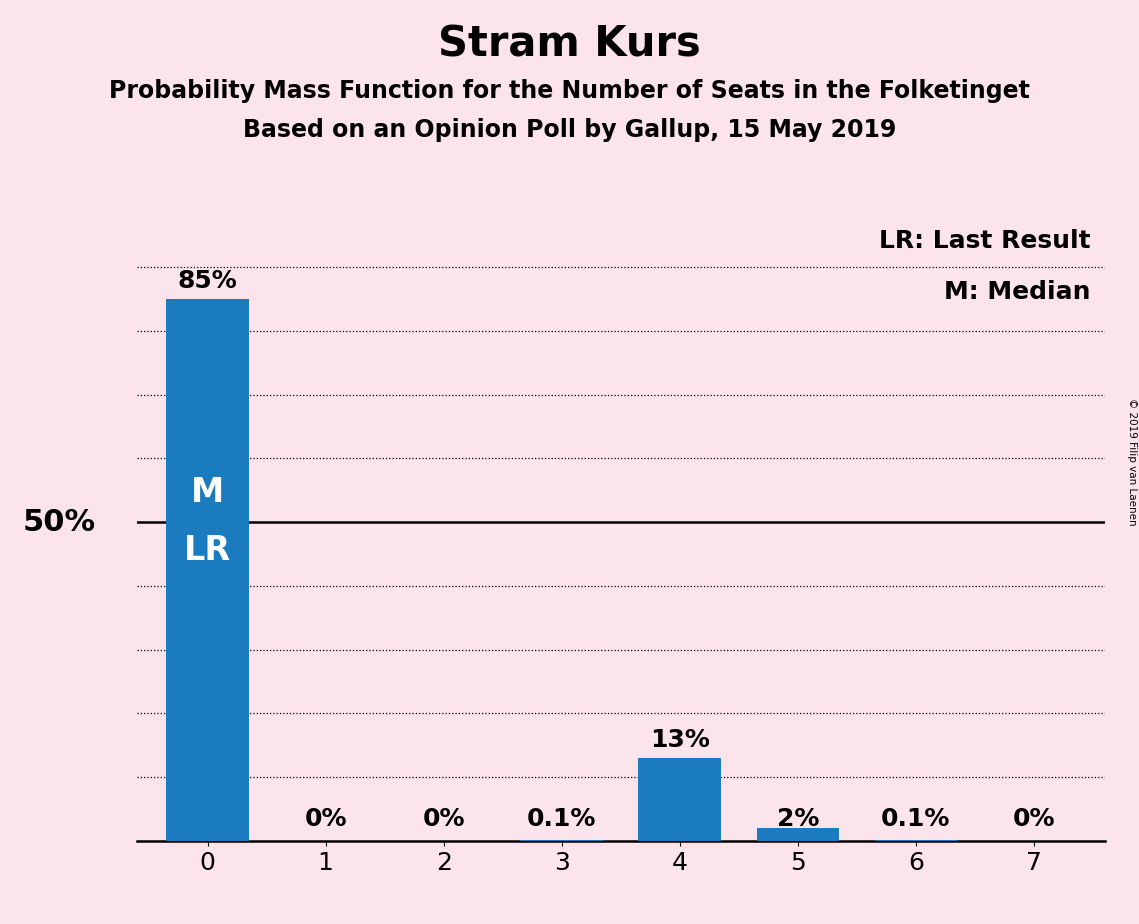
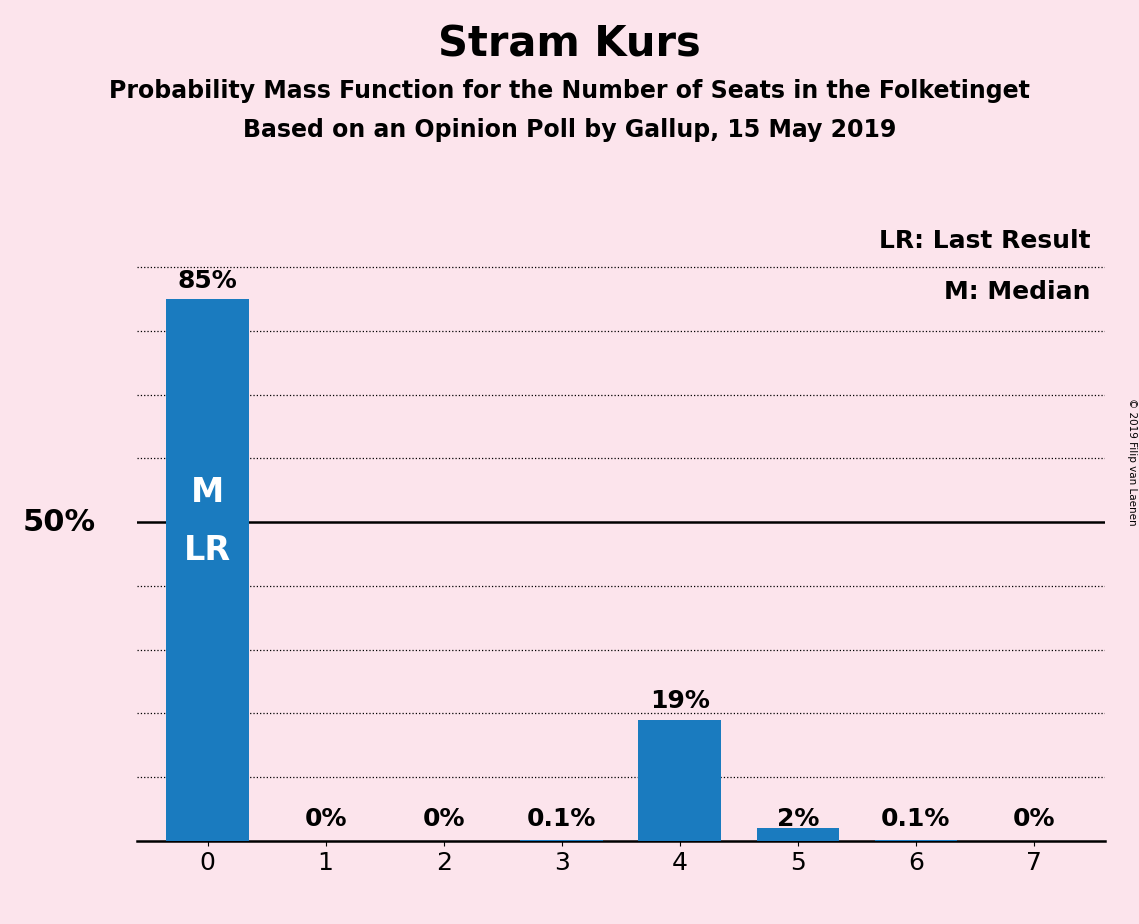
4: 13% -> 19%
